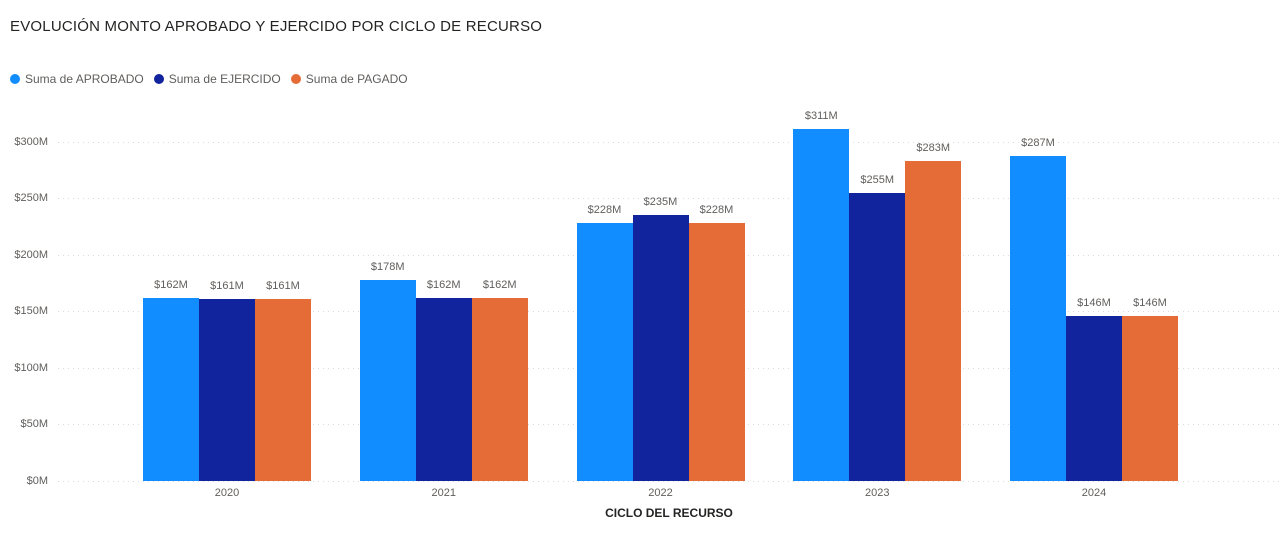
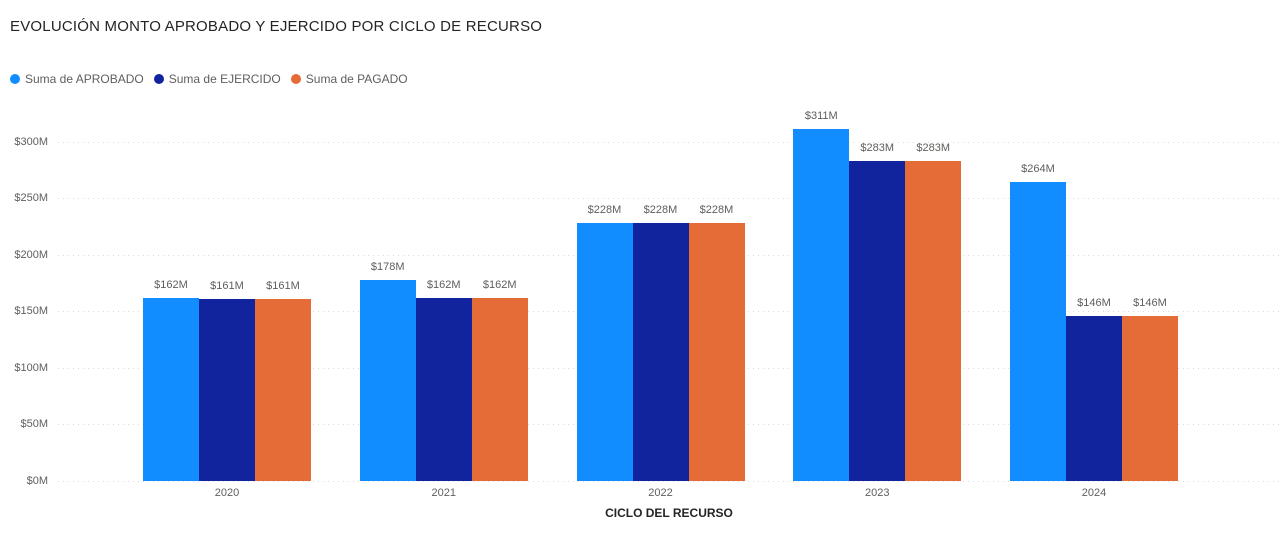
Suma de EJERCIDO/2022: $235M -> $228M
Suma de EJERCIDO/2023: $255M -> $283M
Suma de APROBADO/2024: $287M -> $264M
